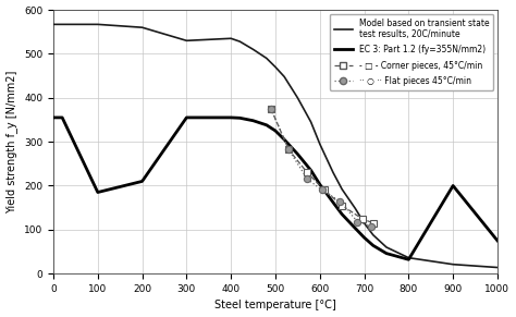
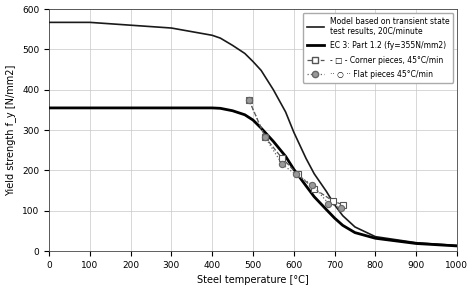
EC 3: Part 1.2 (fy=355N/mm2)/100: 185 -> 355
EC 3: Part 1.2 (fy=355N/mm2)/200: 210 -> 355
Model based on transient state test results, 20C/minute/300: 530 -> 553
EC 3: Part 1.2 (fy=355N/mm2)/900: 200 -> 19
EC 3: Part 1.2 (fy=355N/mm2)/1000: 75 -> 13
